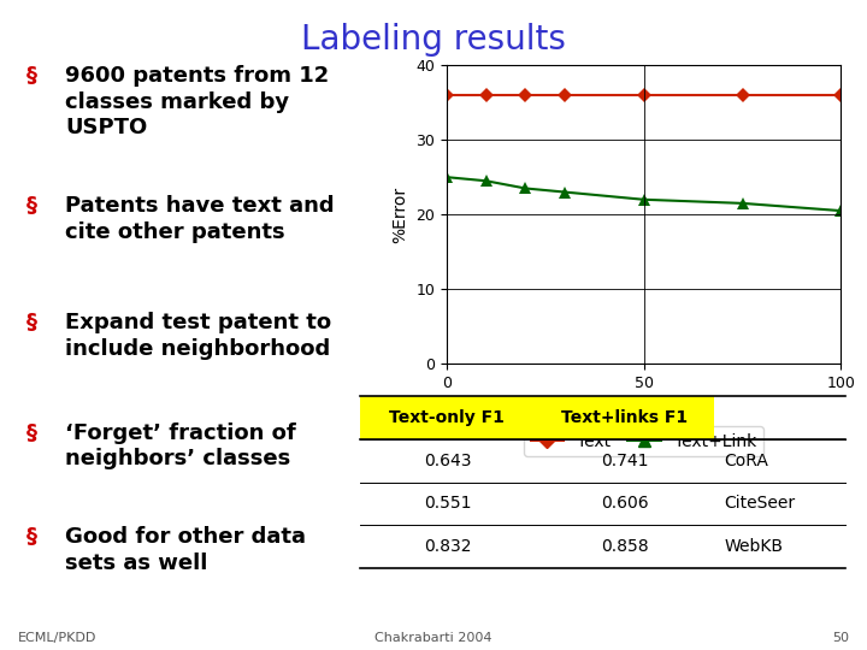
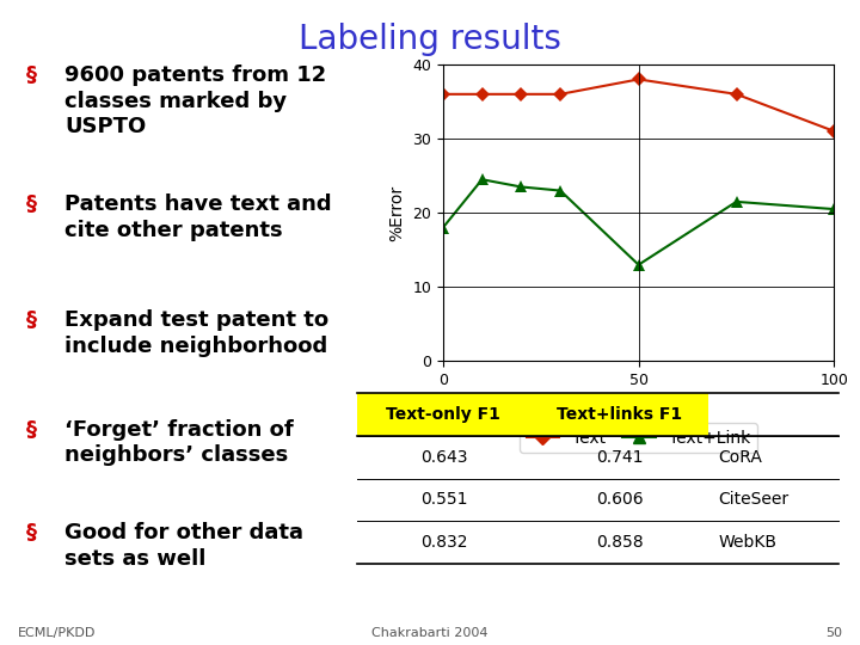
Text+Link/0: 25.0 -> 18.0
Text/50: 36 -> 38
Text+Link/50: 22.0 -> 13.0
Text/100: 36 -> 31
